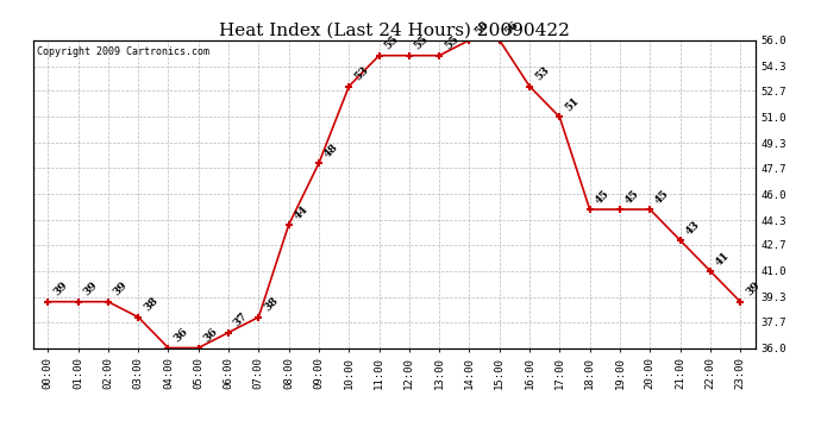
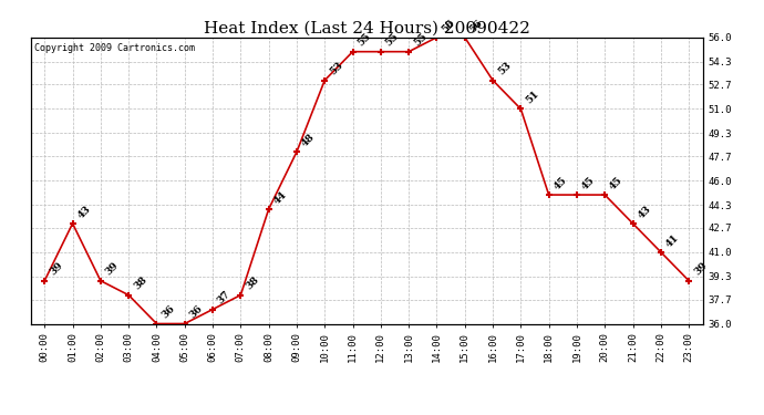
01:00: 39 -> 43
